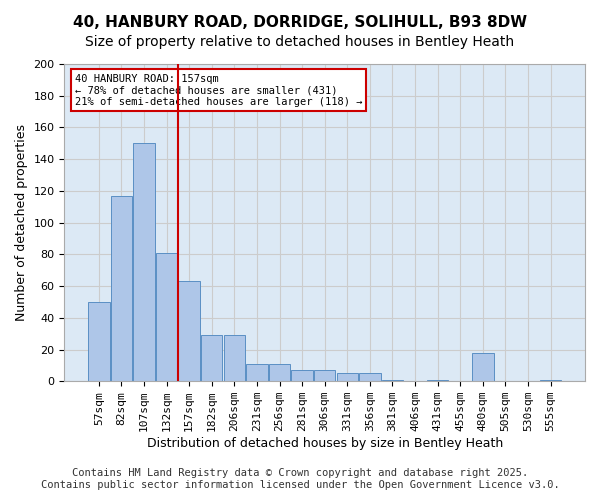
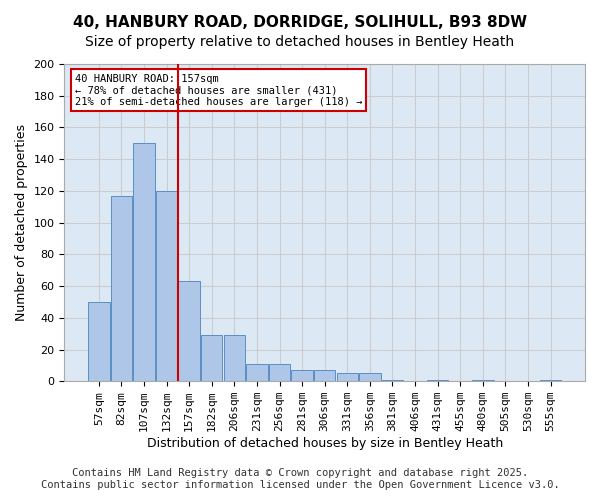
132sqm: 81 -> 120
480sqm: 18 -> 1
